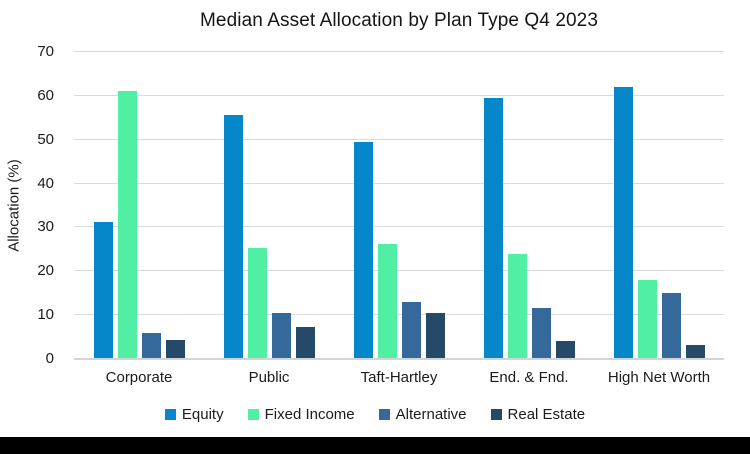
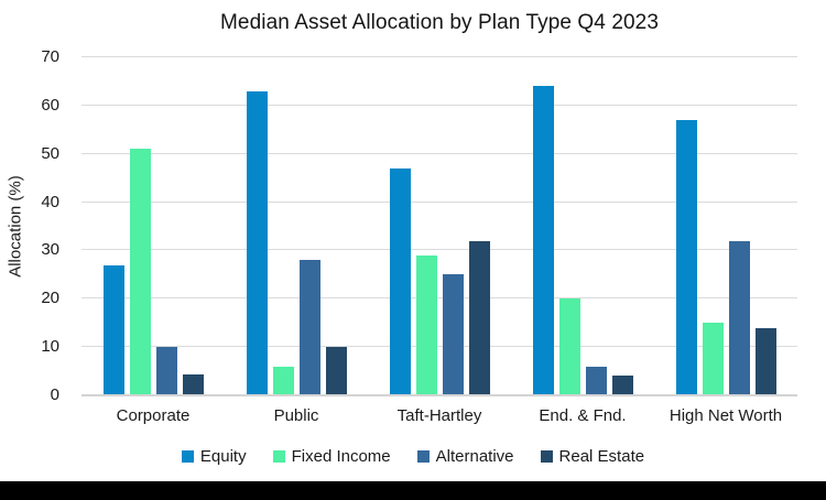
Equity/Corporate: 31 -> 27
Fixed Income/Corporate: 61 -> 51
Alternative/Corporate: 6 -> 10
Equity/Public: 56 -> 63
Fixed Income/Public: 25 -> 6
Alternative/Public: 11 -> 28
Real Estate/Public: 7 -> 10
Equity/Taft-Hartley: 49 -> 47
Fixed Income/Taft-Hartley: 26 -> 29
Alternative/Taft-Hartley: 13 -> 25
Real Estate/Taft-Hartley: 10 -> 32
Equity/End. & Fnd.: 60 -> 64
Fixed Income/End. & Fnd.: 24 -> 20
Alternative/End. & Fnd.: 12 -> 6
Equity/High Net Worth: 62 -> 57
Fixed Income/High Net Worth: 18 -> 15
Alternative/High Net Worth: 15 -> 32
Real Estate/High Net Worth: 3 -> 14
